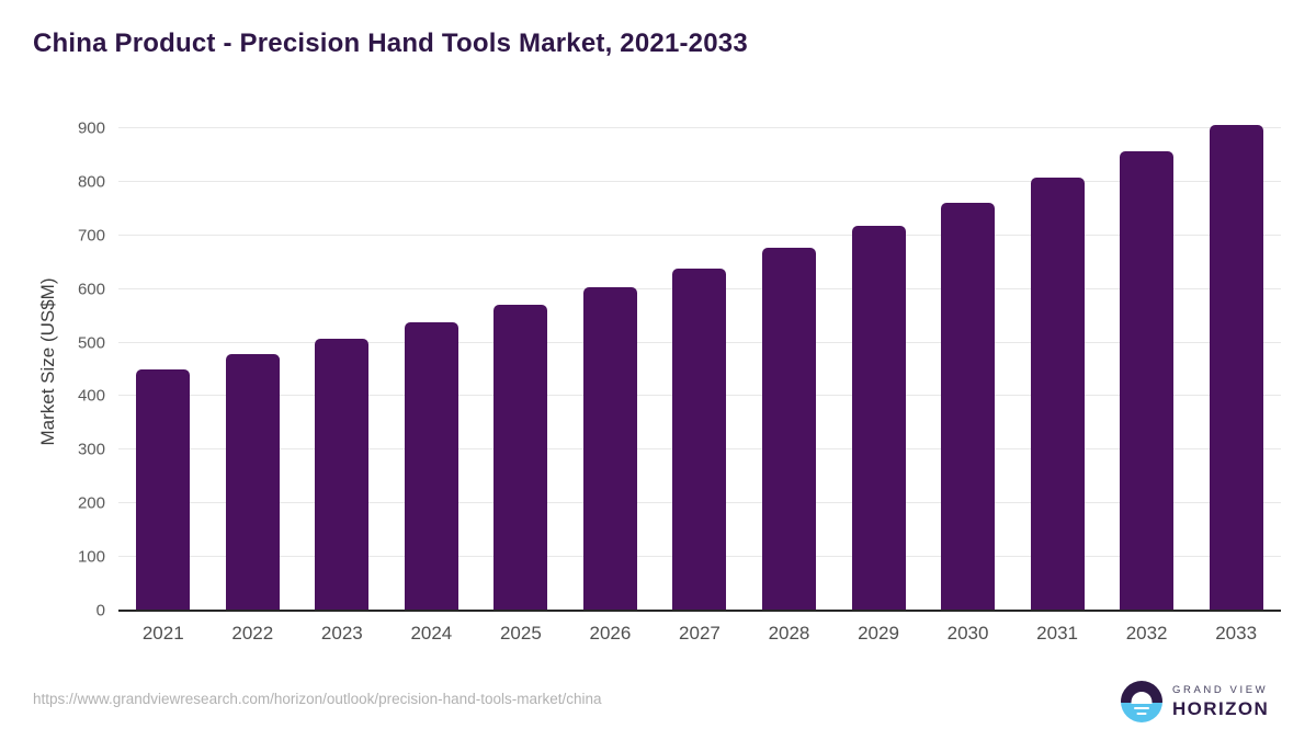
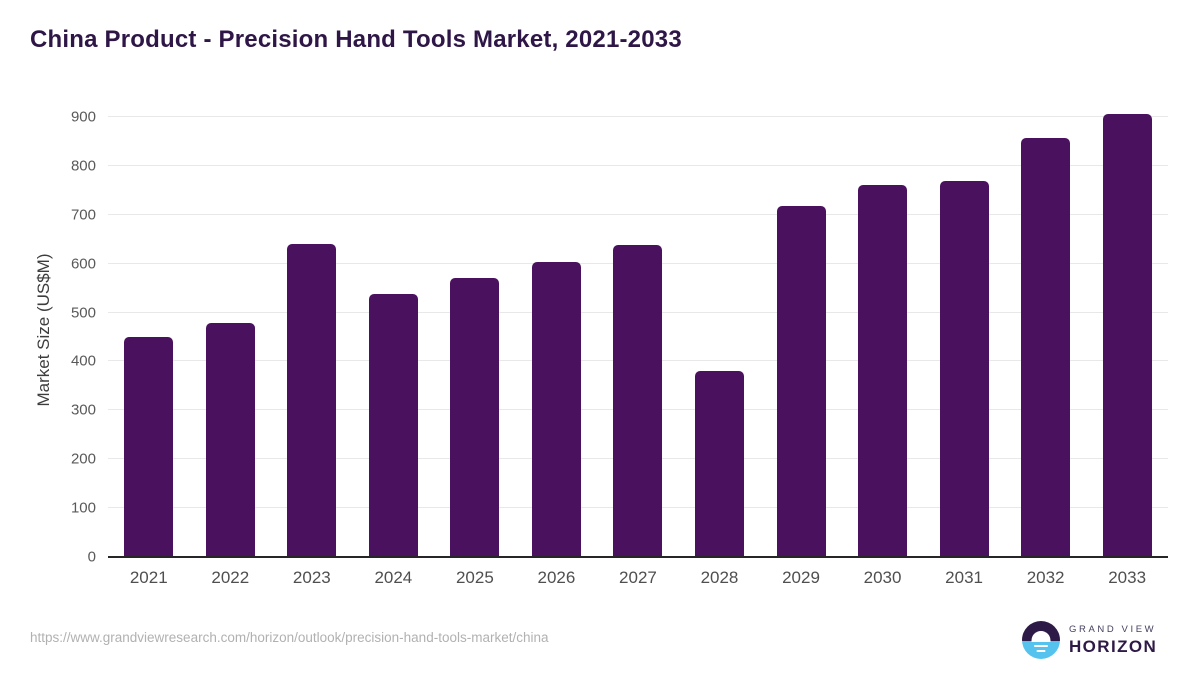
2023: 510 -> 640
2028: 680 -> 380
2031: 810 -> 770
